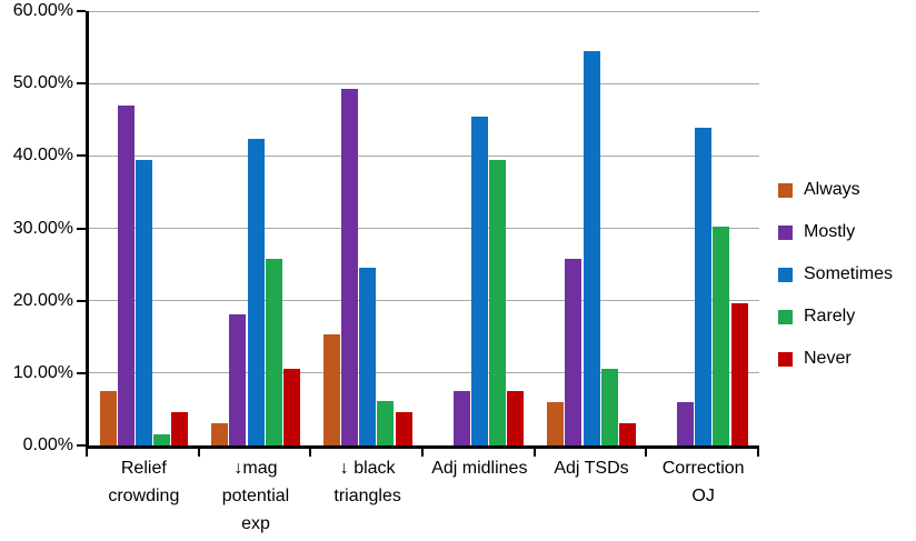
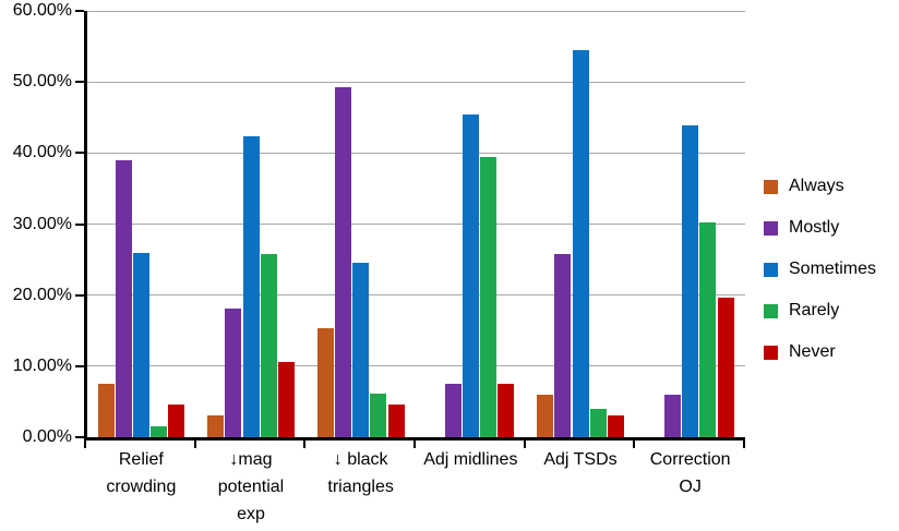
Mostly/Relief crowding: 47% -> 39%
Sometimes/Relief crowding: 39% -> 26%
Rarely/Adj TSDs: 11% -> 4%
